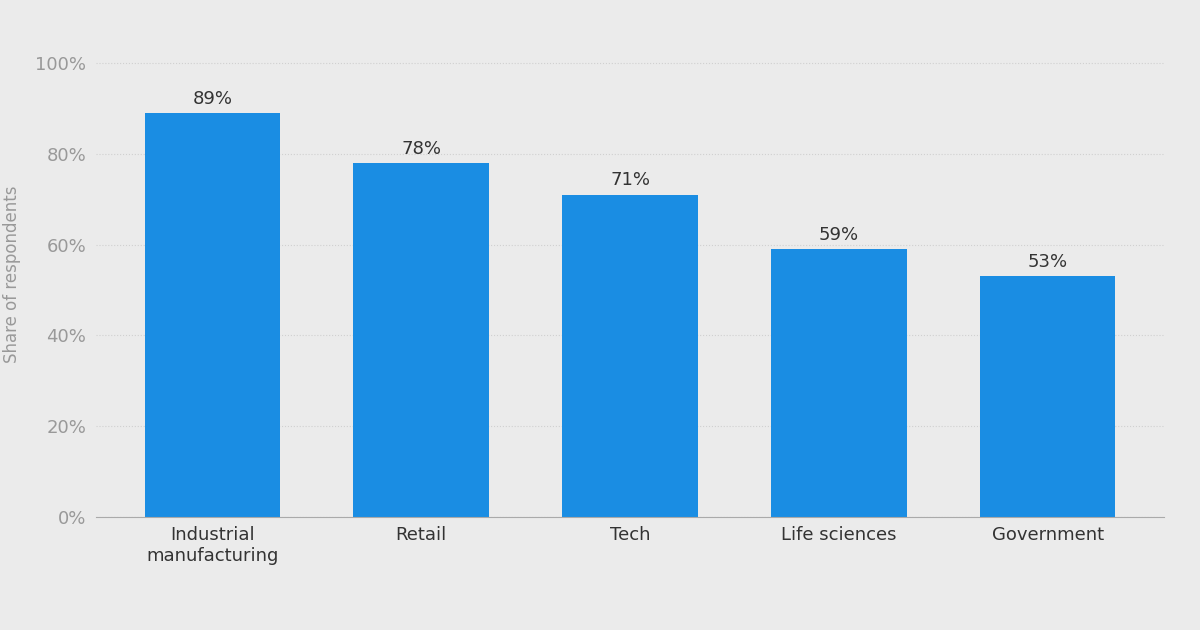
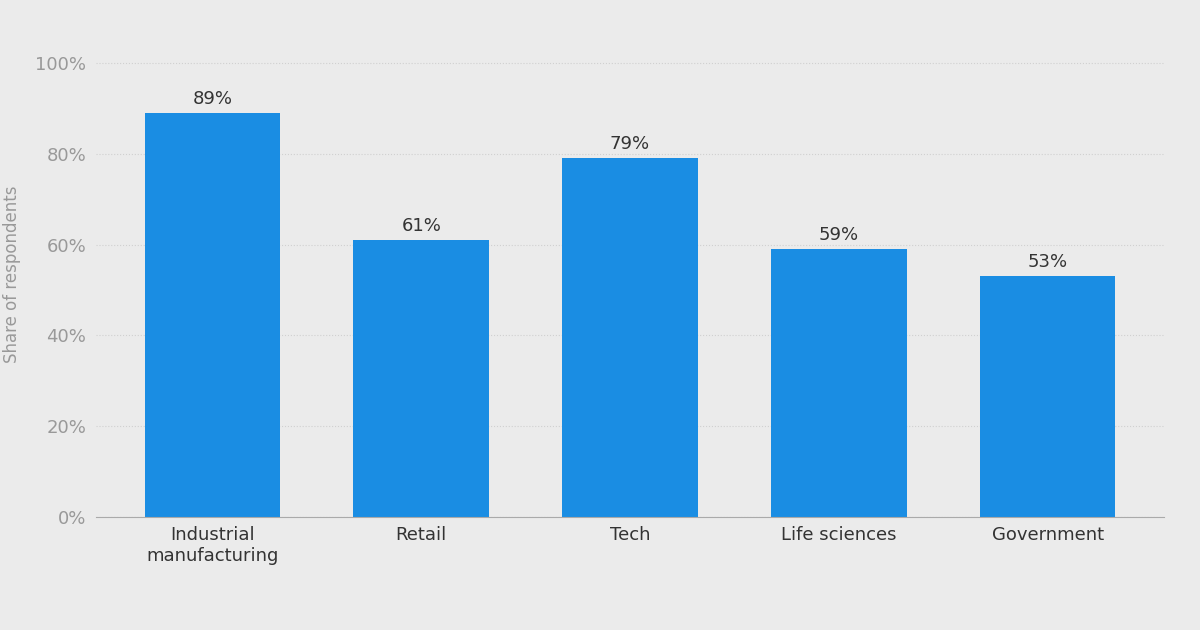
Retail: 78% -> 61%
Tech: 71% -> 79%
